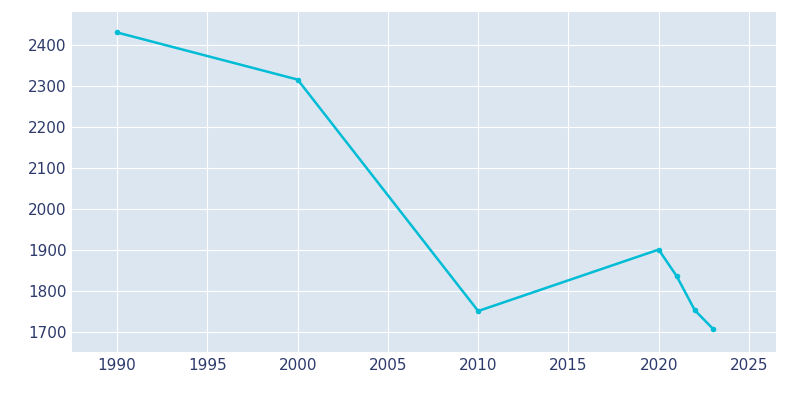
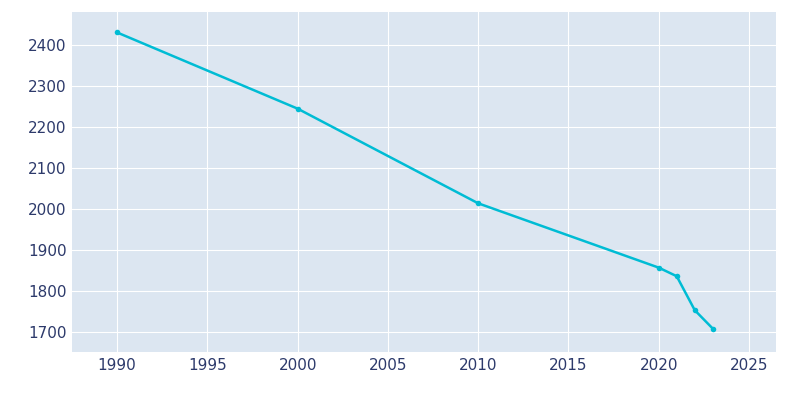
2000: 2315 -> 2244
2010: 1750 -> 2013
2020: 1900 -> 1856
